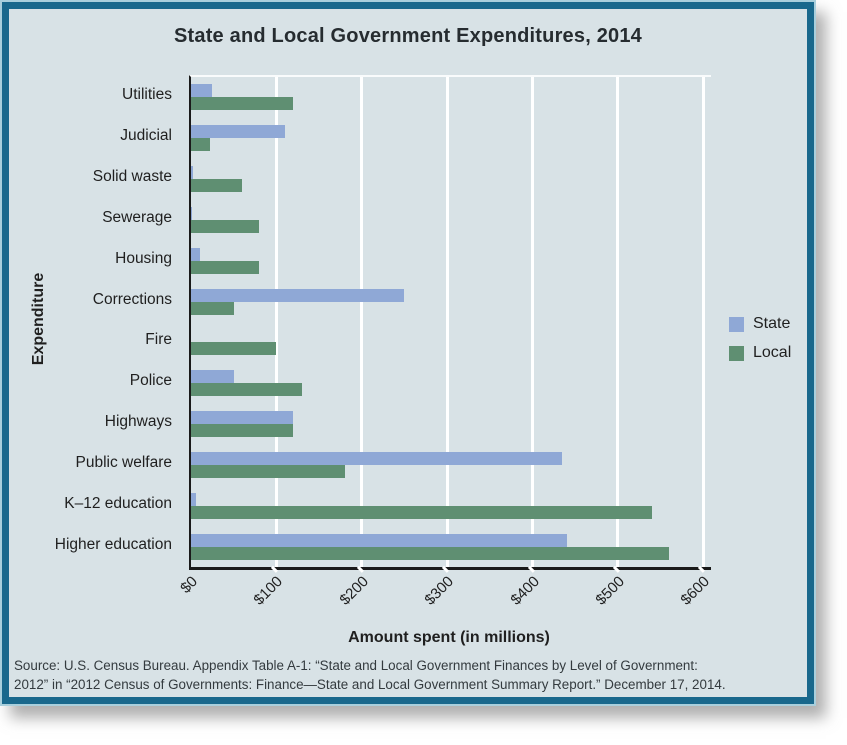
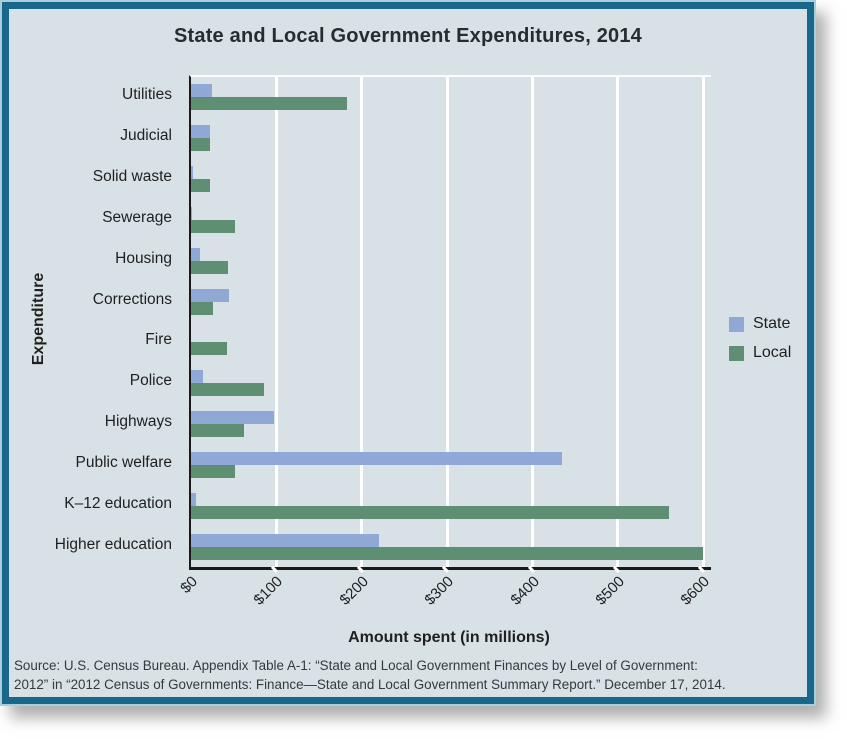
Local/Utilities: $120 -> $180
State/Judicial: $110 -> $20
Local/Solid waste: $60 -> $20
Local/Sewerage: $80 -> $50
Local/Housing: $80 -> $40
State/Corrections: $250 -> $40
Local/Corrections: $50 -> $30
Local/Fire: $100 -> $40
State/Police: $50 -> $10
Local/Police: $130 -> $80
State/Highways: $120 -> $100
Local/Highways: $120 -> $60
Local/Public welfare: $180 -> $50
Local/K–12 education: $540 -> $560
State/Higher education: $440 -> $220
Local/Higher education: $560 -> $600
